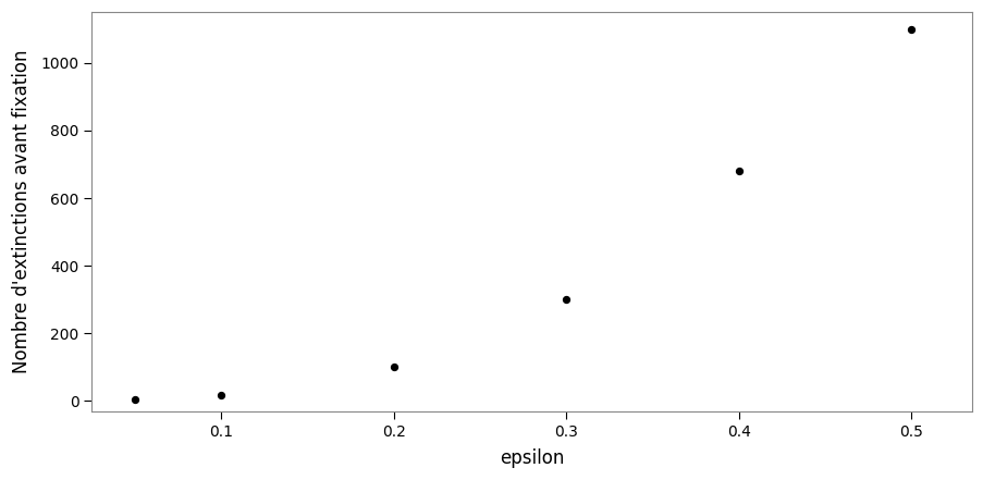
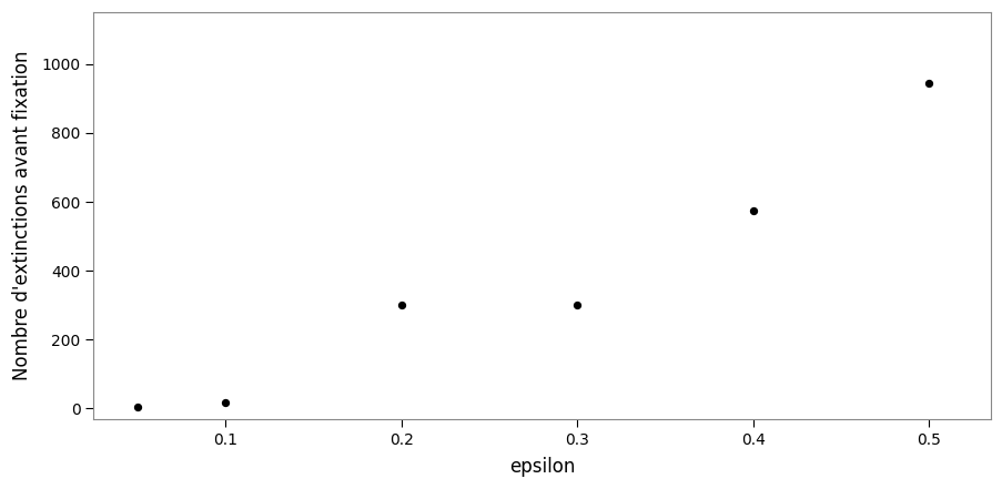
0.2: 100 -> 300
0.4: 680 -> 575
0.5: 1100 -> 945
